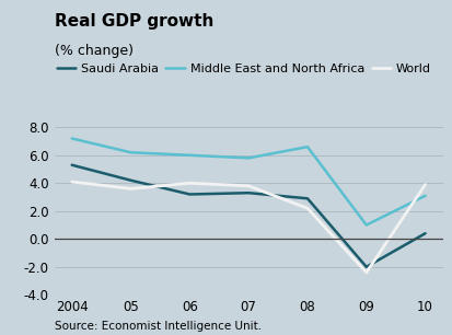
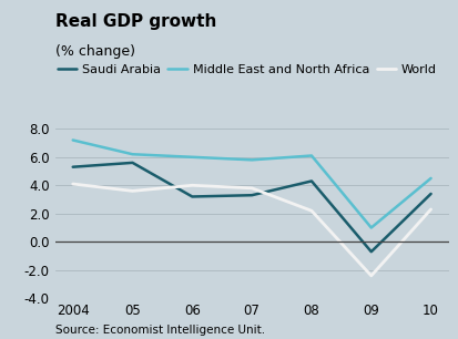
Saudi Arabia/05: 4.2 -> 5.6
Saudi Arabia/08: 2.9 -> 4.3
Middle East and North Africa/08: 6.6 -> 6.1
Saudi Arabia/09: -2.0 -> -0.7
Saudi Arabia/10: 0.4 -> 3.4
Middle East and North Africa/10: 3.1 -> 4.5
World/10: 3.9 -> 2.3
